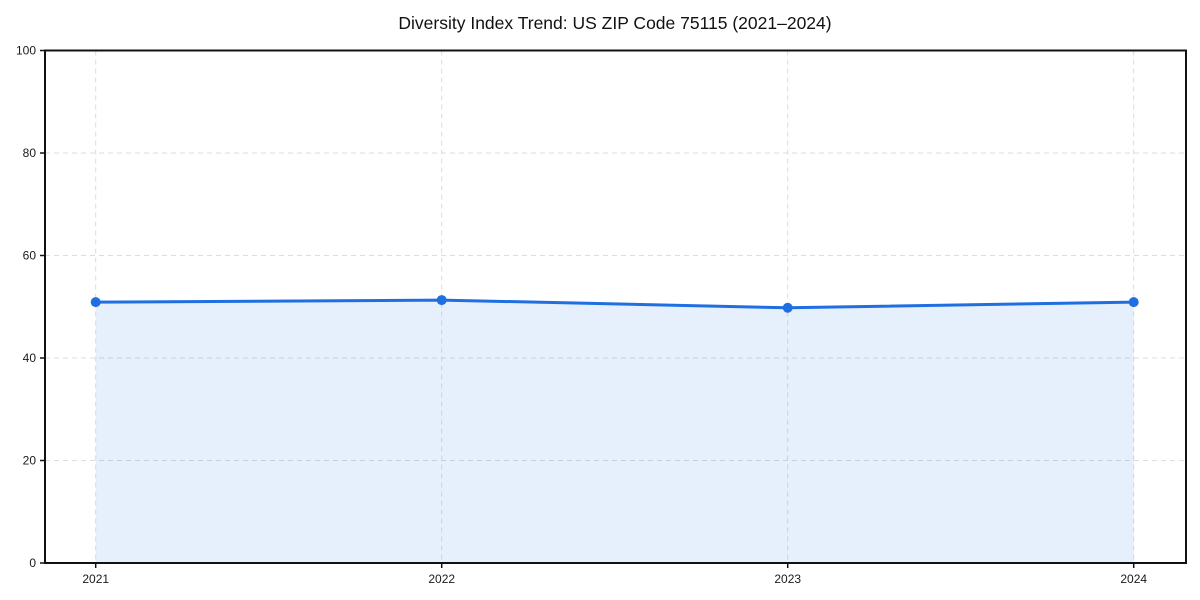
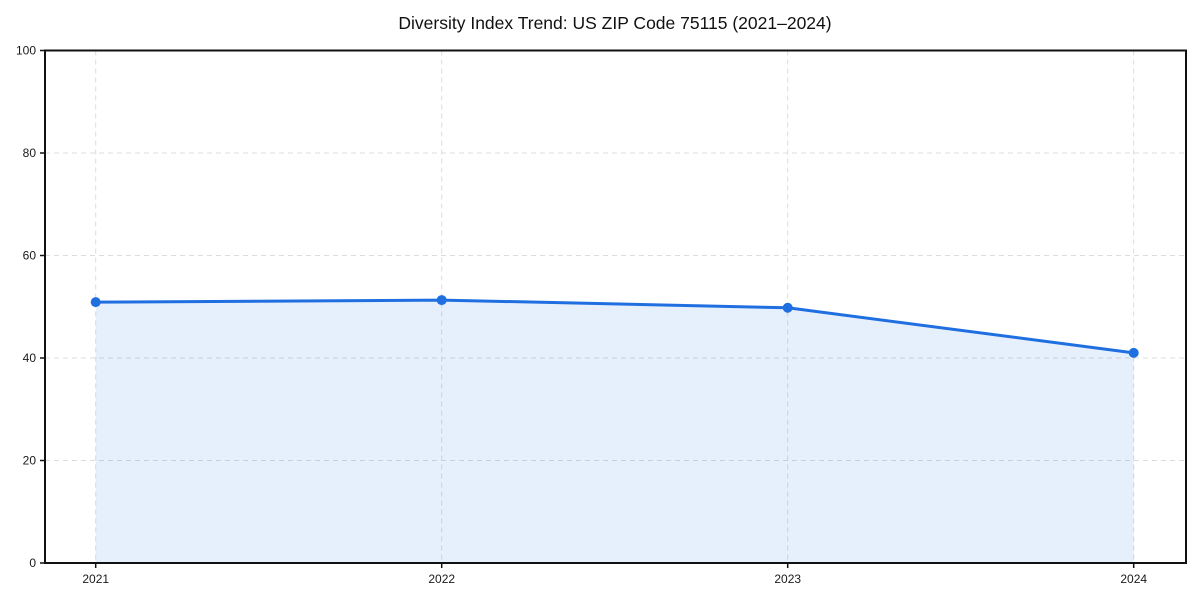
2024: 51 -> 41
